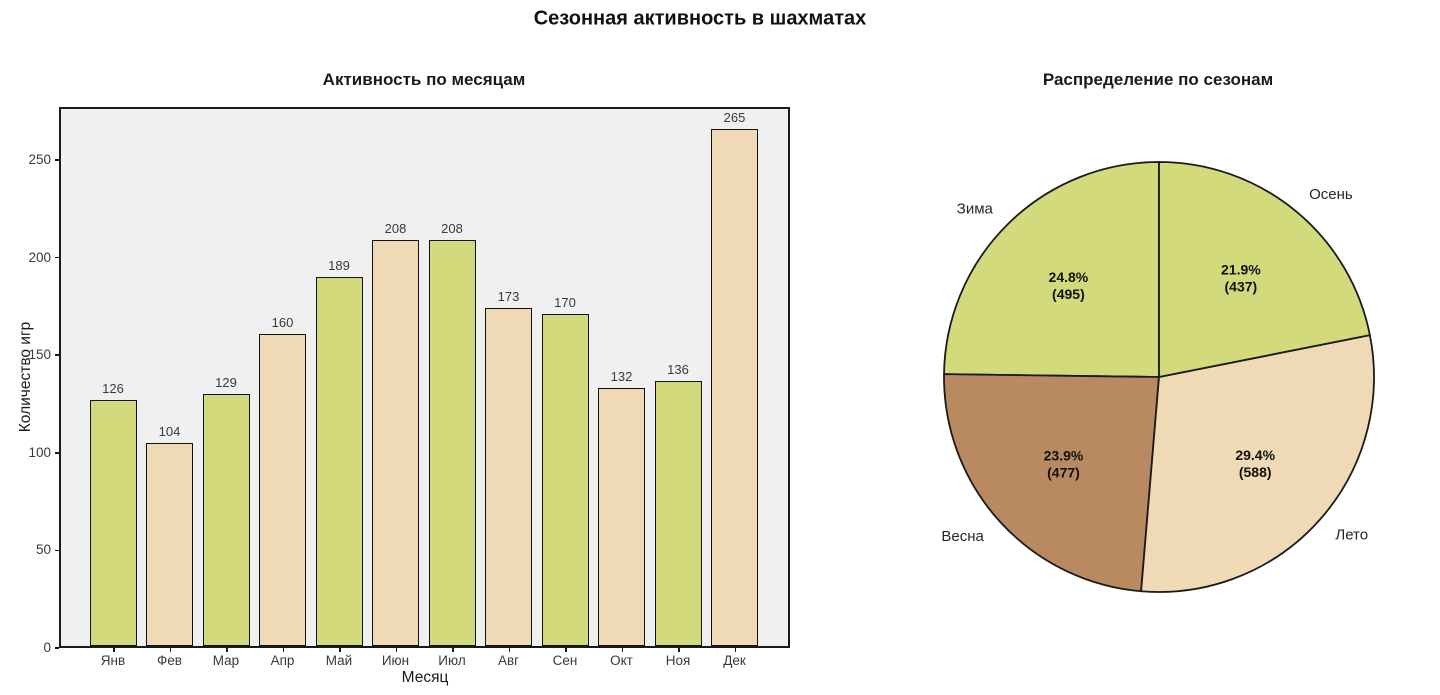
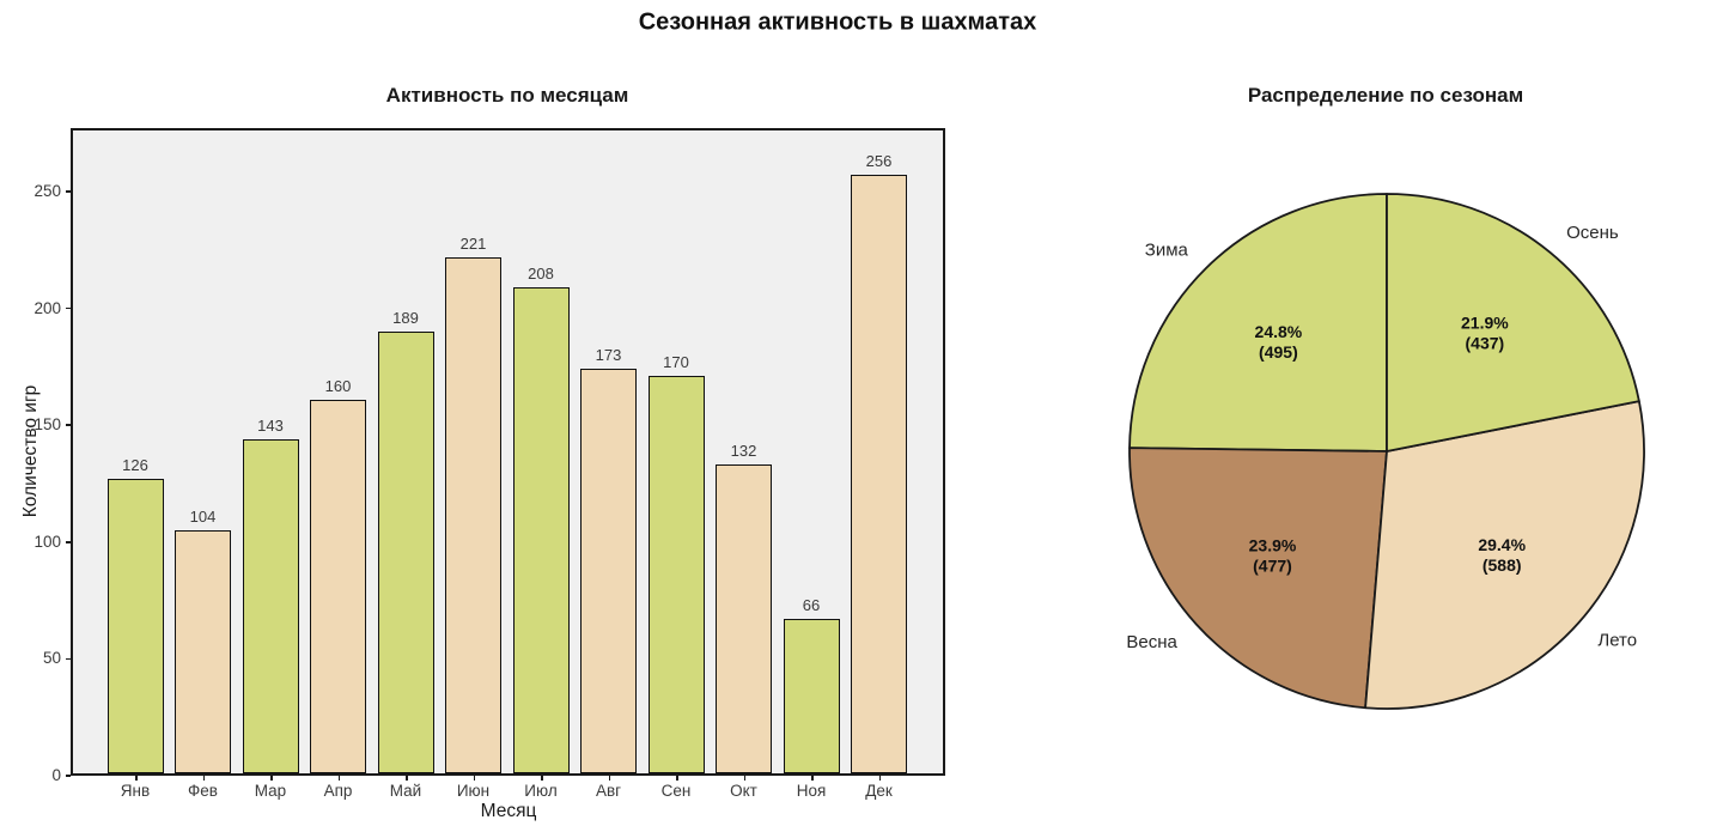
Активность по месяцам/Мар: 129 -> 143
Активность по месяцам/Июн: 208 -> 221
Активность по месяцам/Ноя: 136 -> 66
Активность по месяцам/Дек: 265 -> 256
